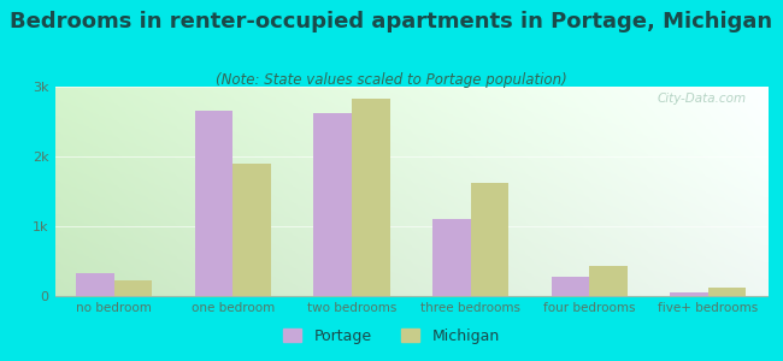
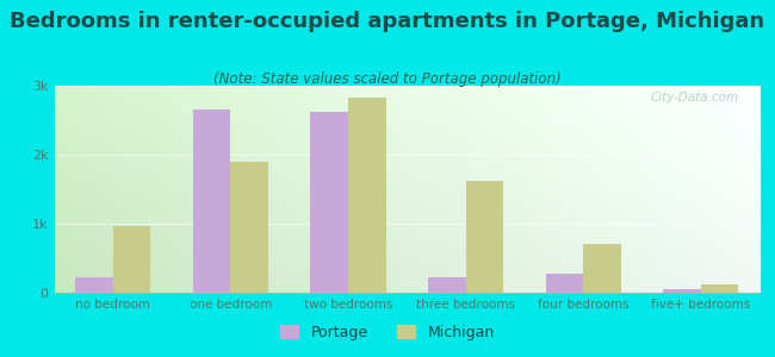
Portage/no bedroom: 0.32k -> 0.22k
Michigan/no bedroom: 0.22k -> 0.96k
Portage/three bedrooms: 1.10k -> 0.22k
Michigan/four bedrooms: 0.43k -> 0.70k
